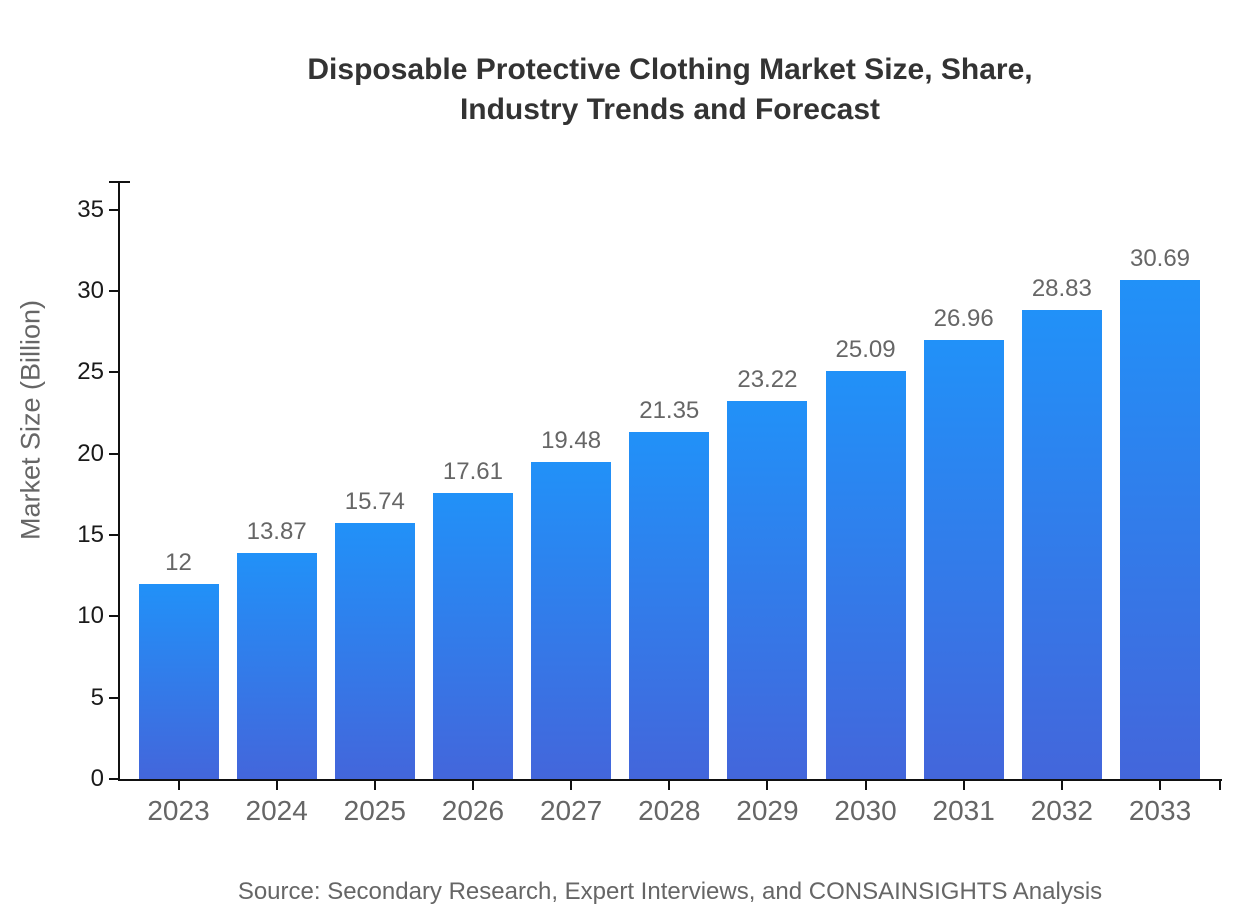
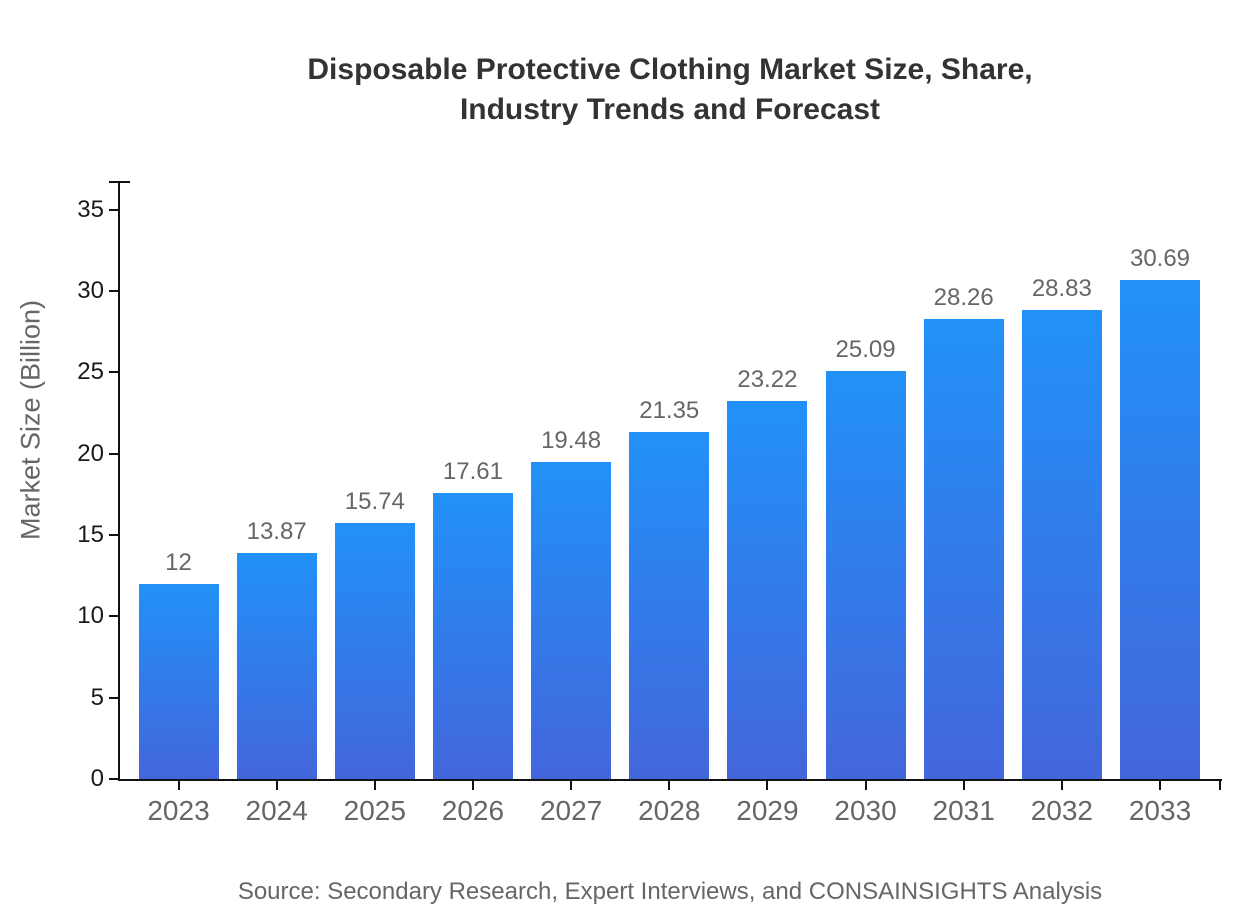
2031: 26.96 -> 28.26
